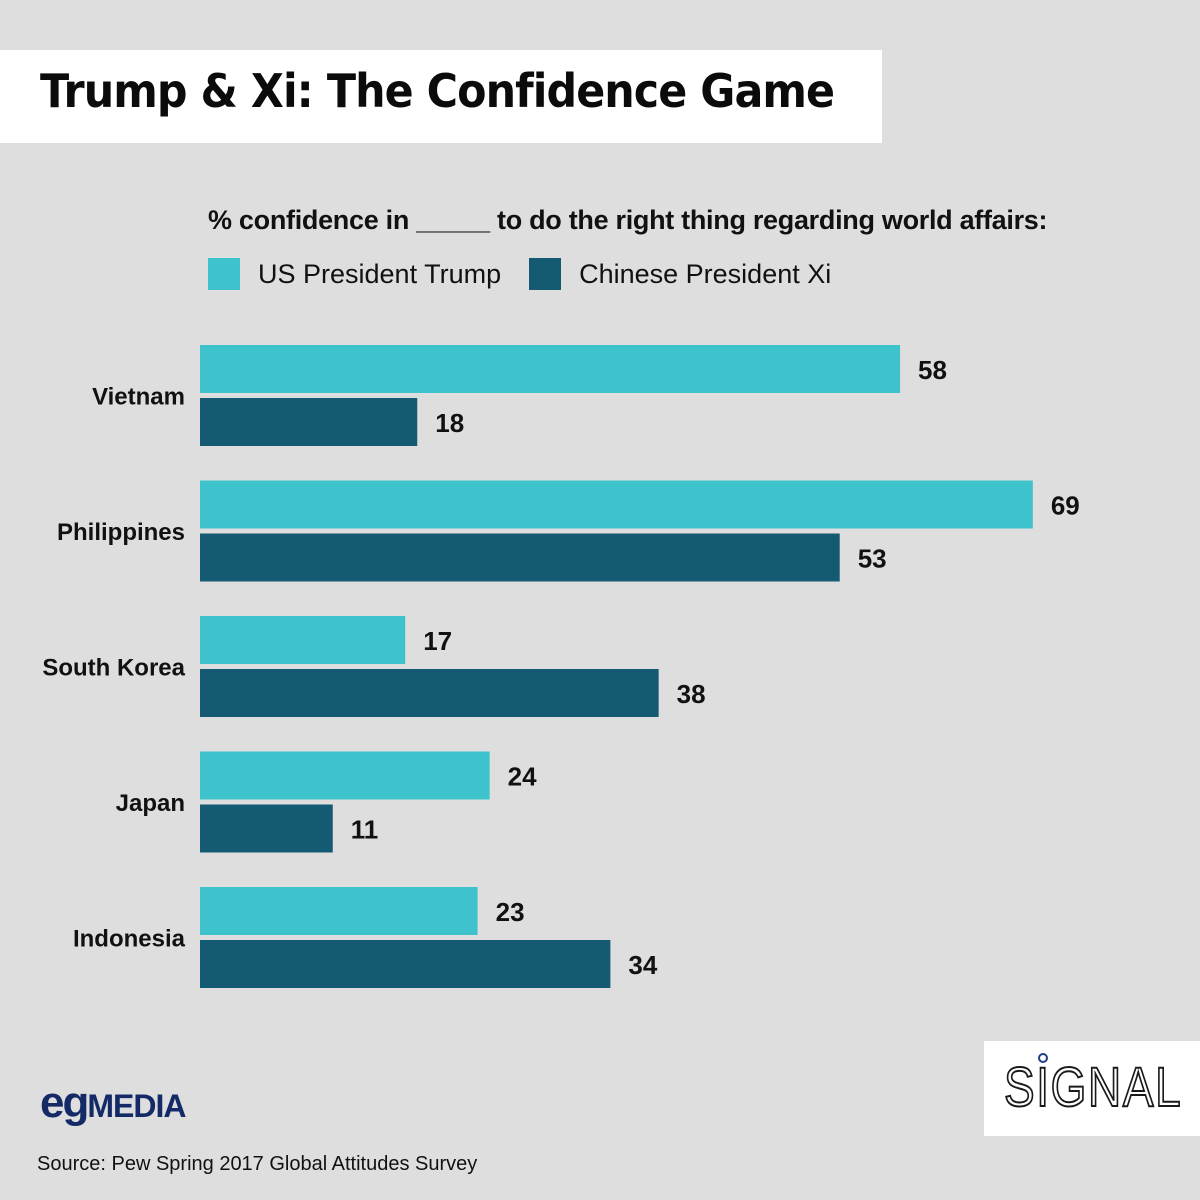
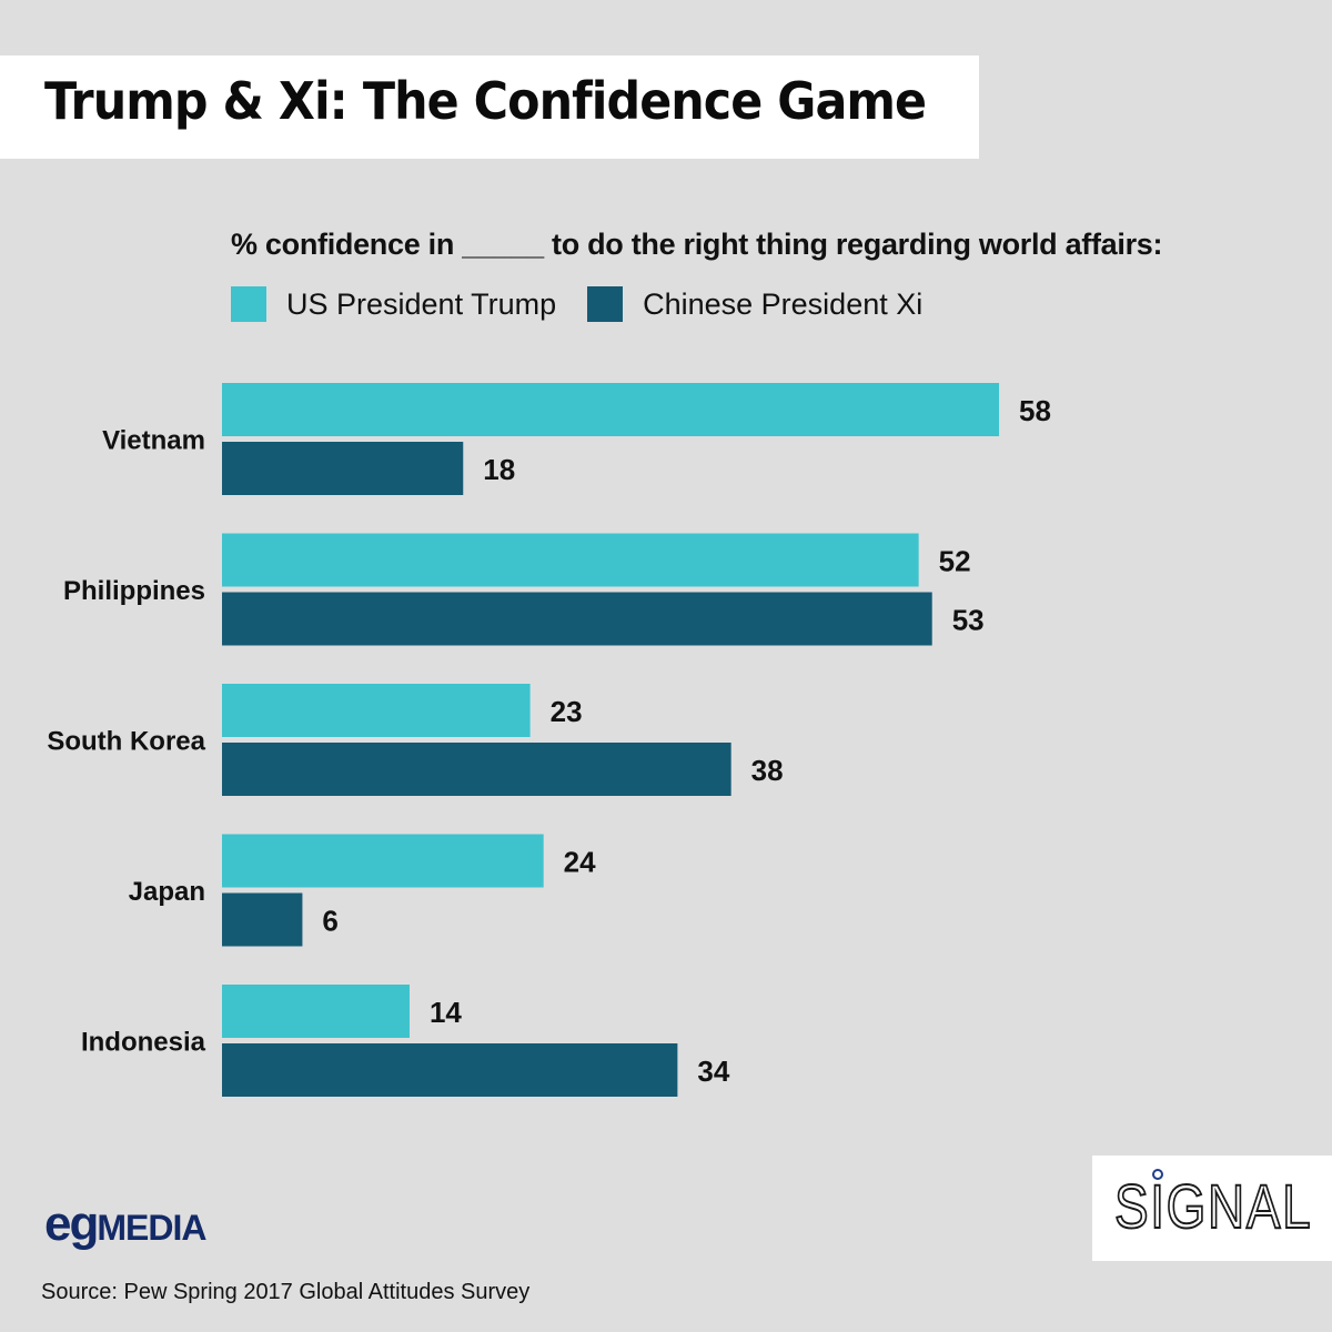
US President Trump/Philippines: 69 -> 52
US President Trump/South Korea: 17 -> 23
Chinese President Xi/Japan: 11 -> 6
US President Trump/Indonesia: 23 -> 14
